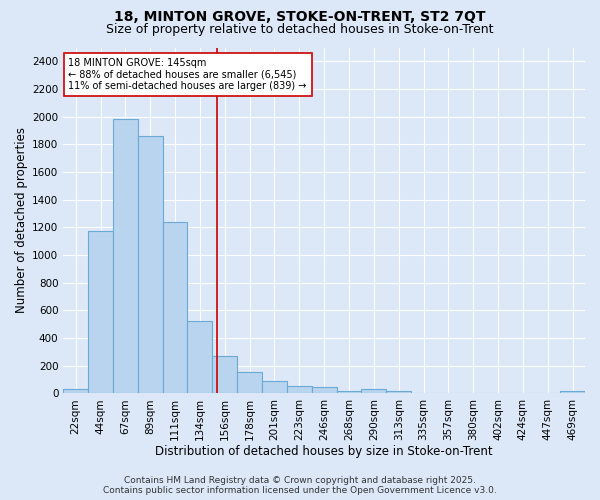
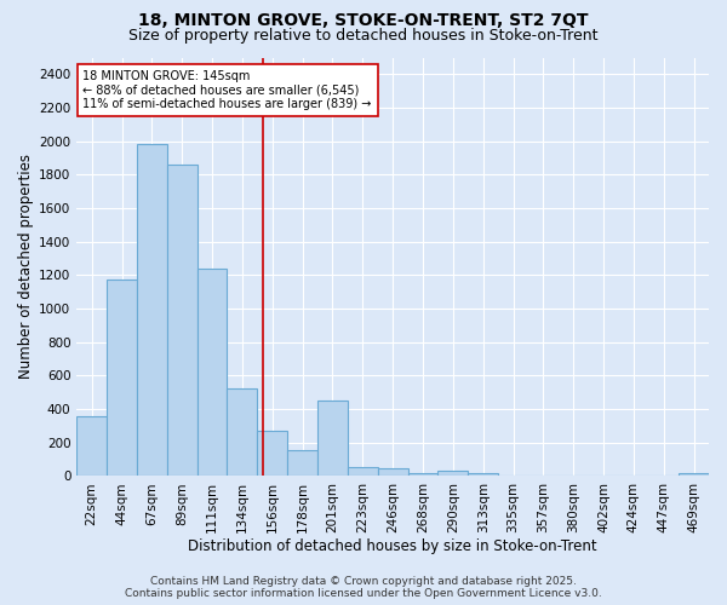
22sqm: 30 -> 360
201sqm: 90 -> 450
